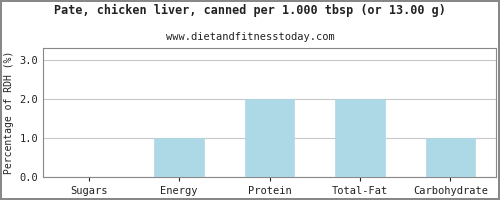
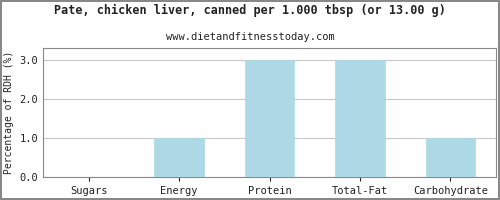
Protein: 2 -> 3
Total-Fat: 2 -> 3
